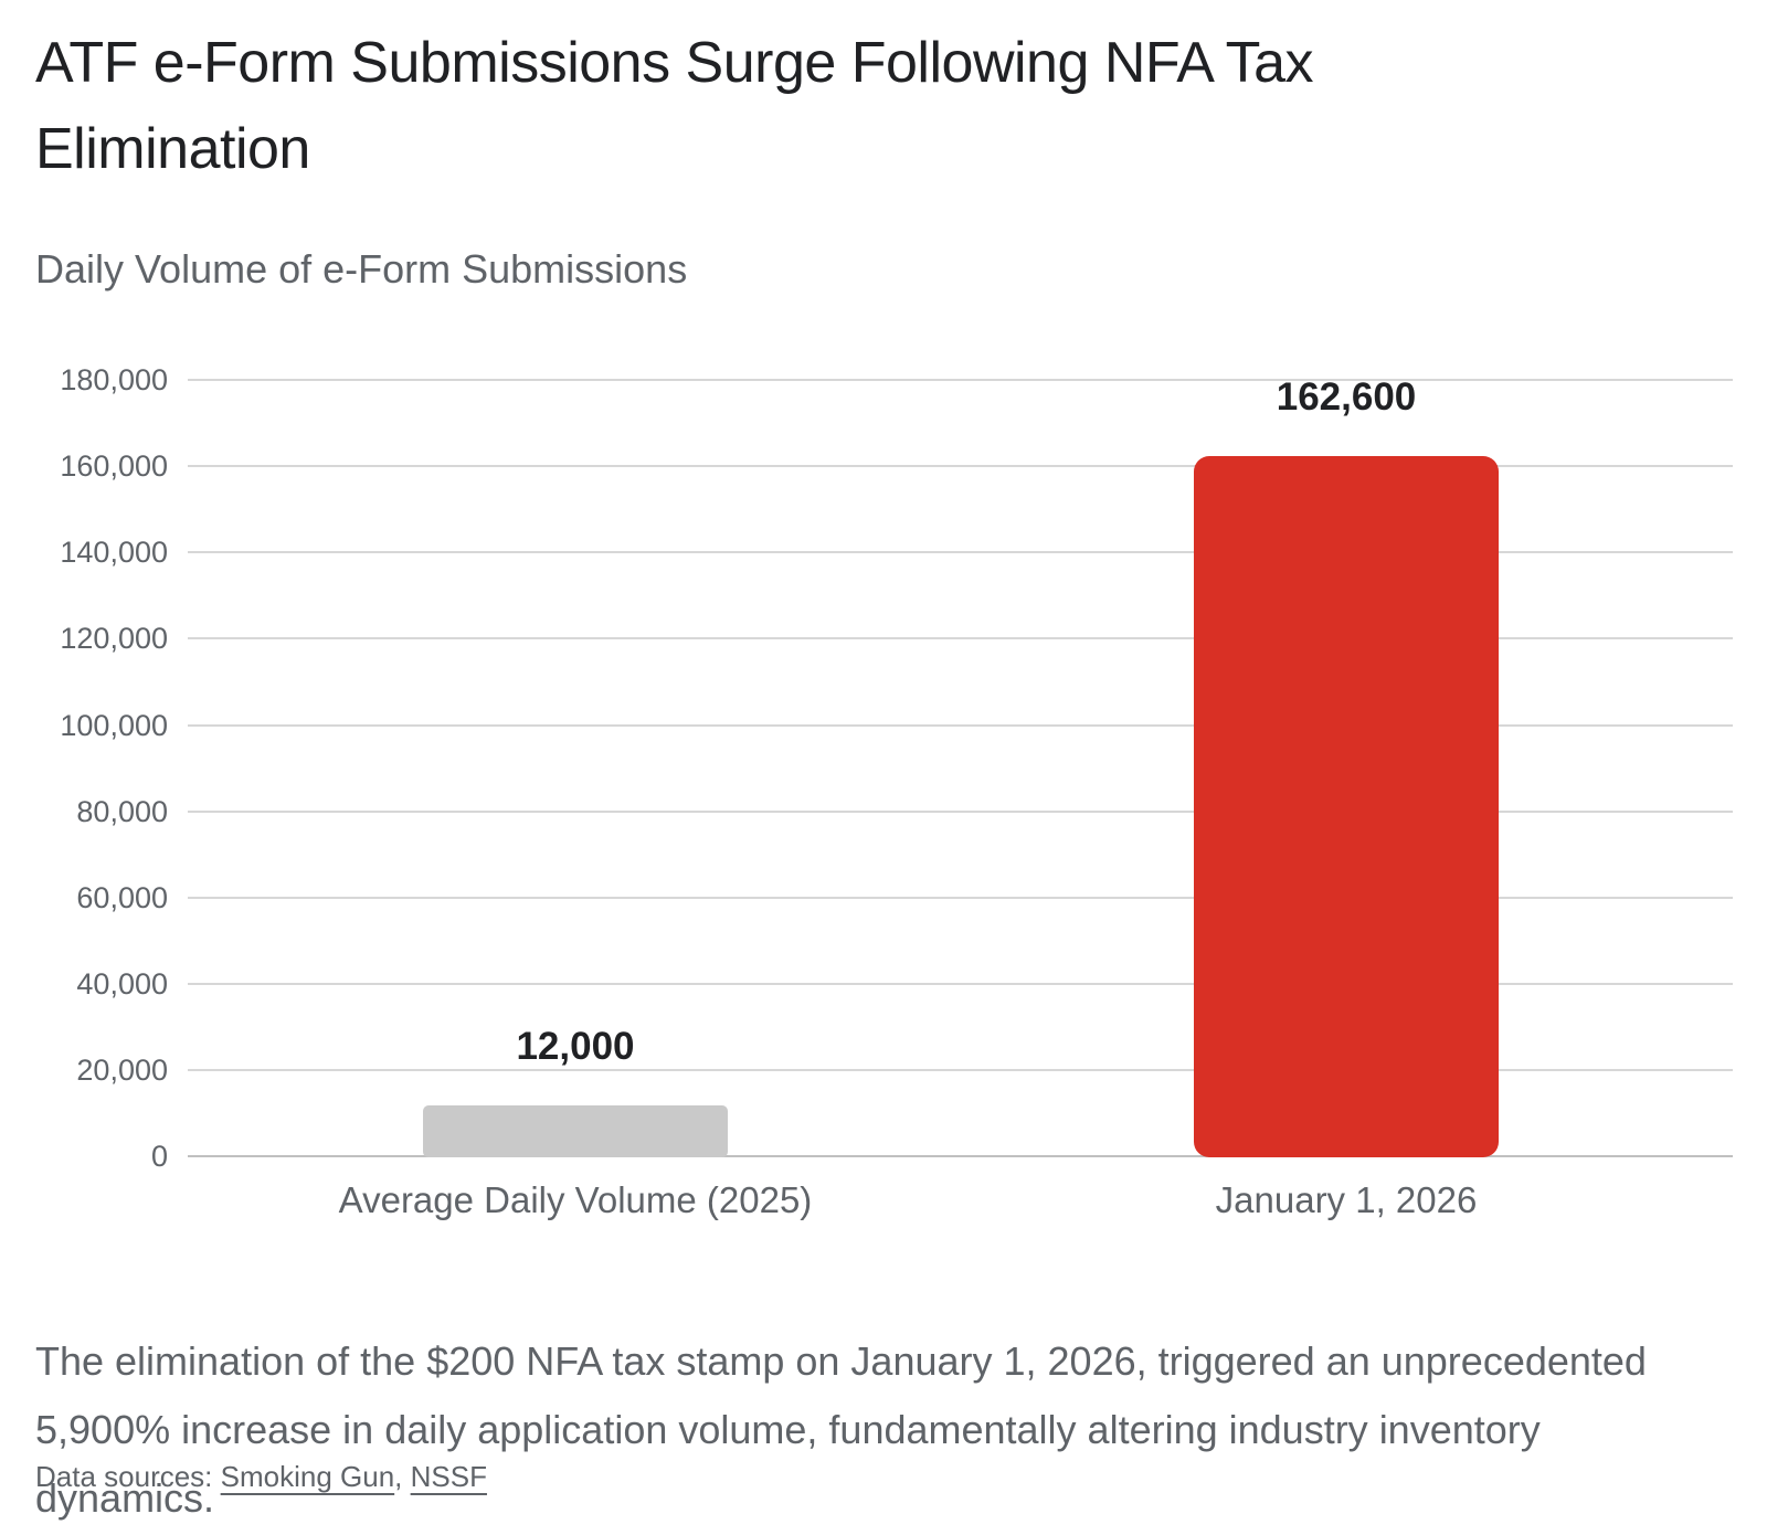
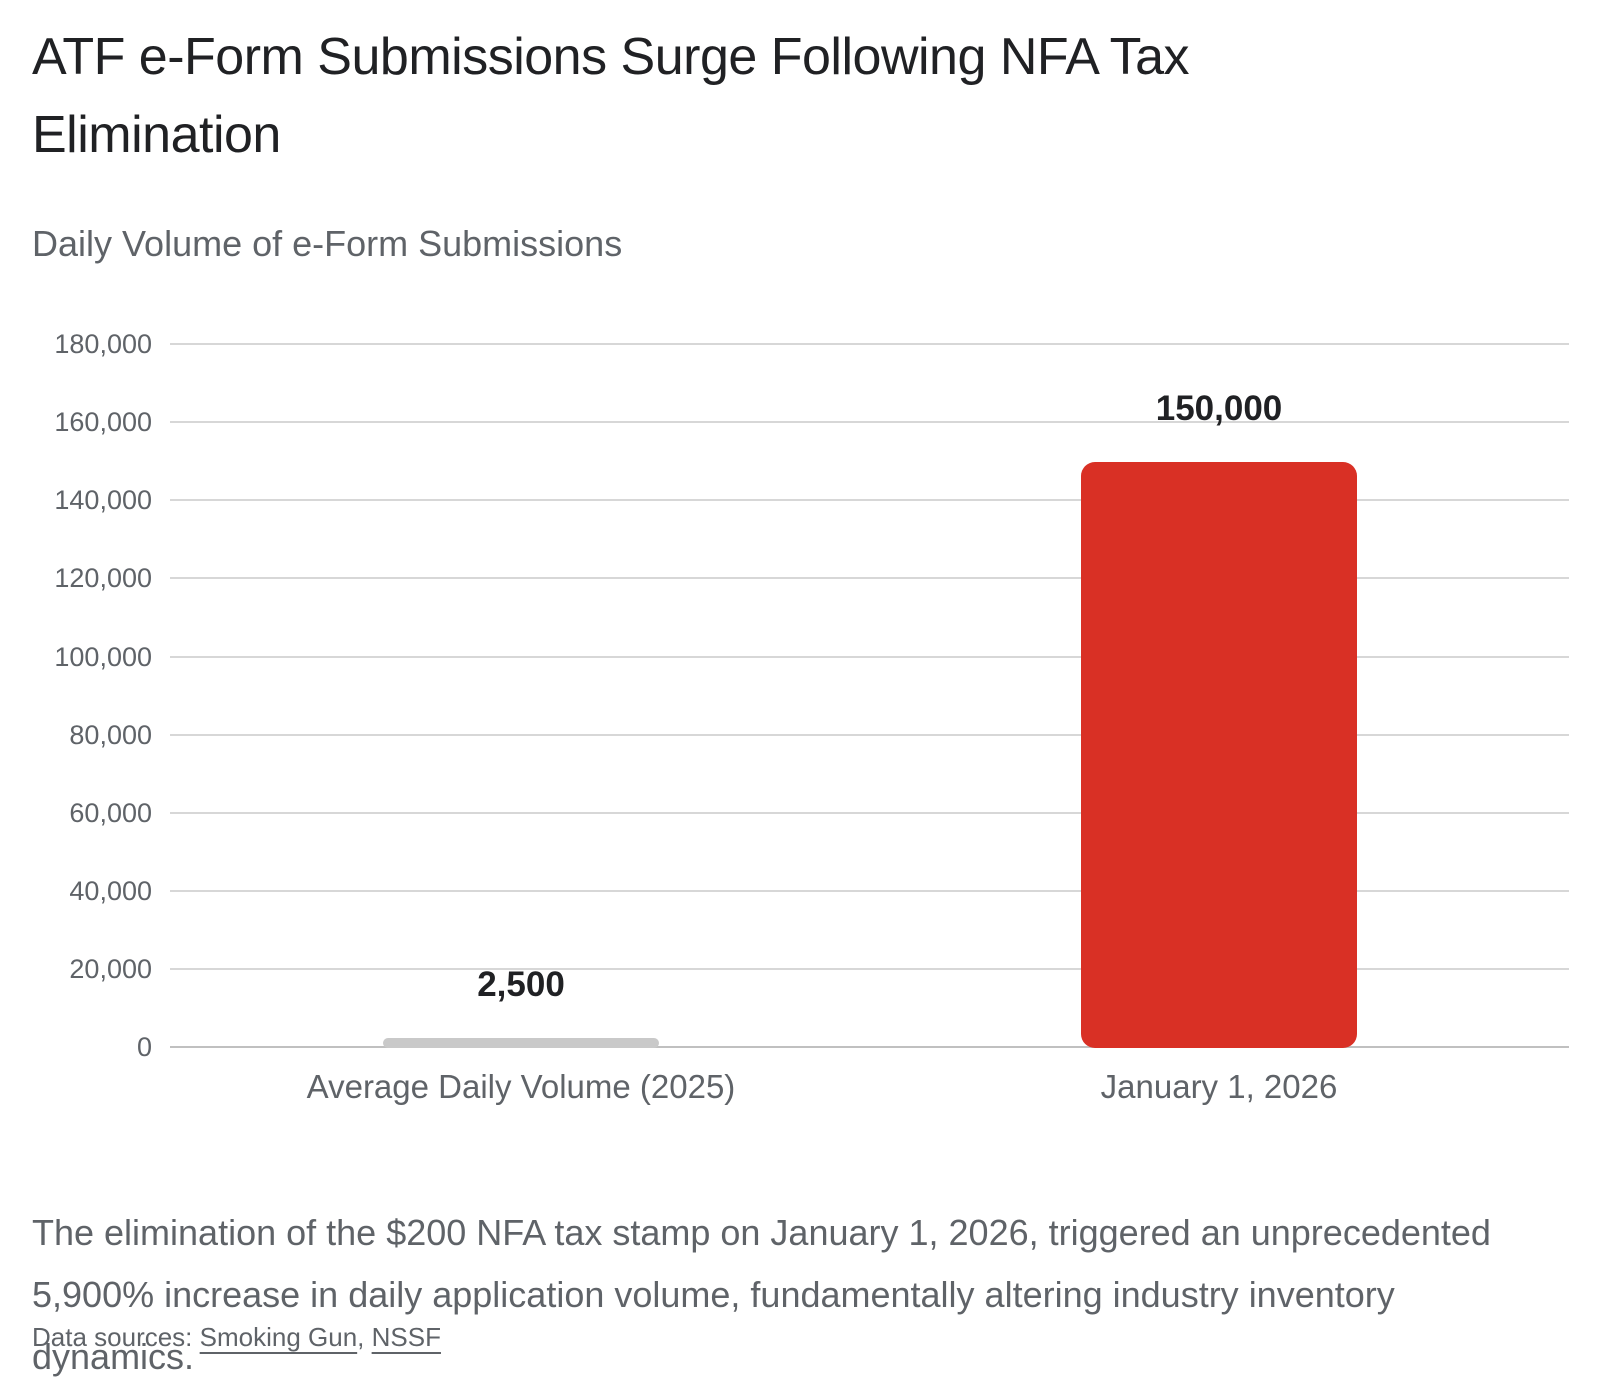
Average Daily Volume (2025): 12,000 -> 2,500
January 1, 2026: 162,600 -> 150,000
